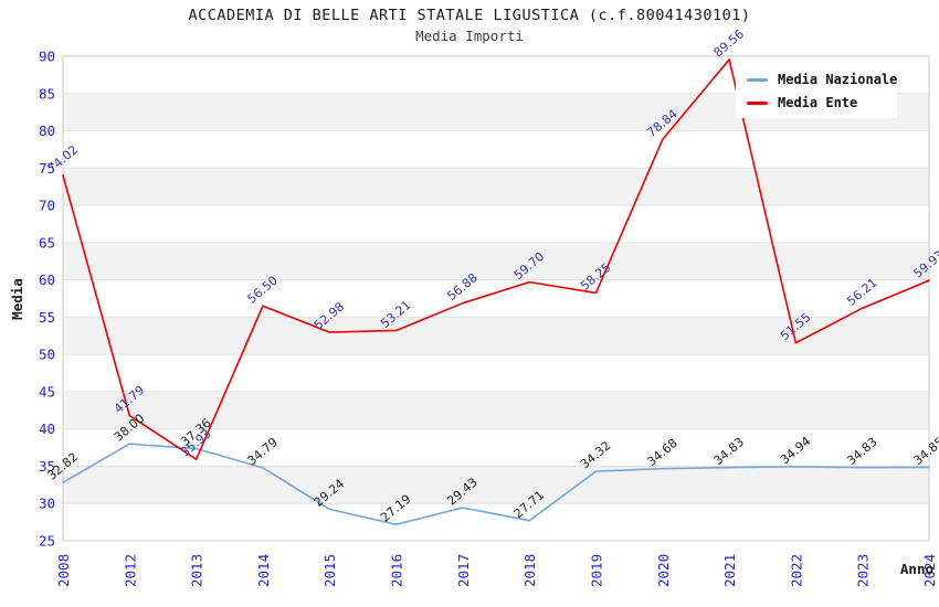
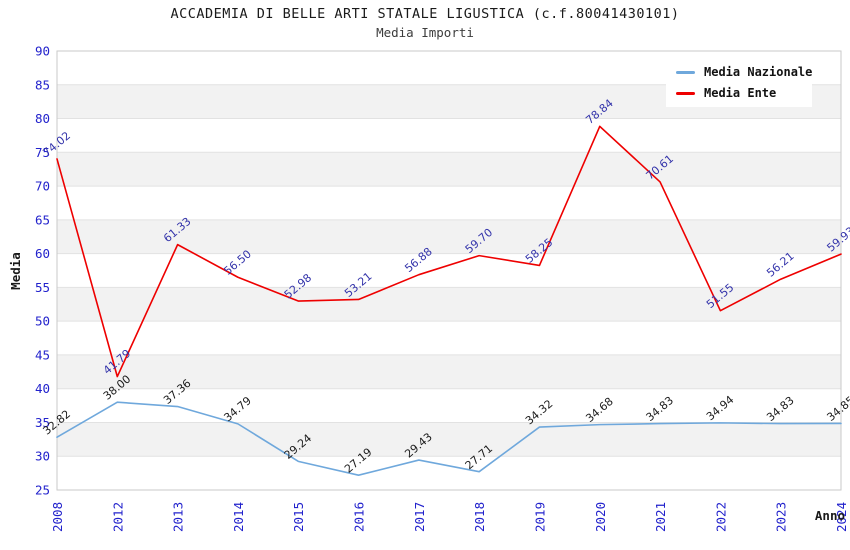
Media Ente/2013: 35.93 -> 61.33
Media Ente/2021: 89.56 -> 70.61
